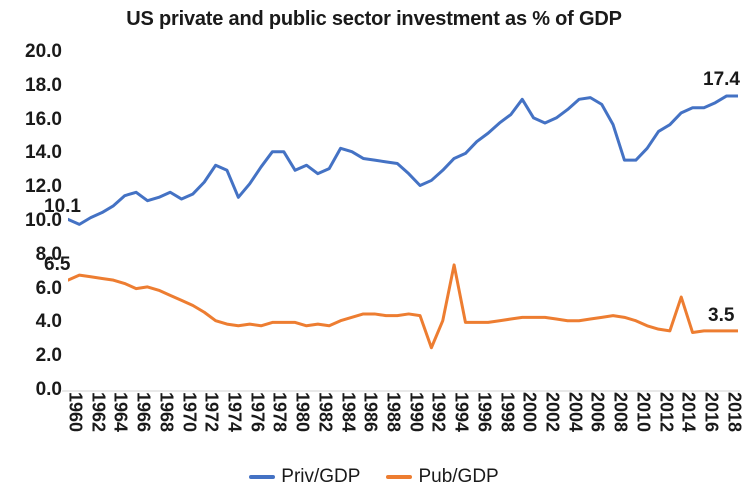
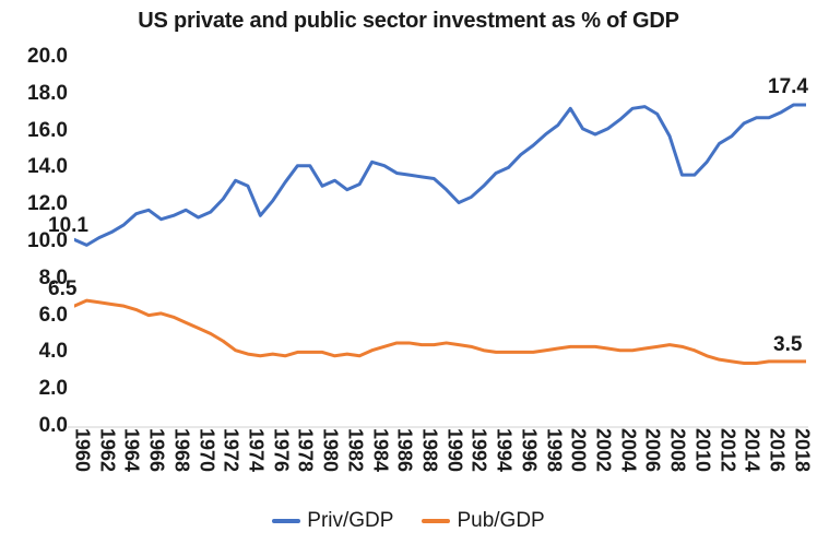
Pub/GDP/1992: 2.5 -> 4.3
Pub/GDP/1994: 7.4 -> 4.0
Pub/GDP/2014: 5.5 -> 3.4
